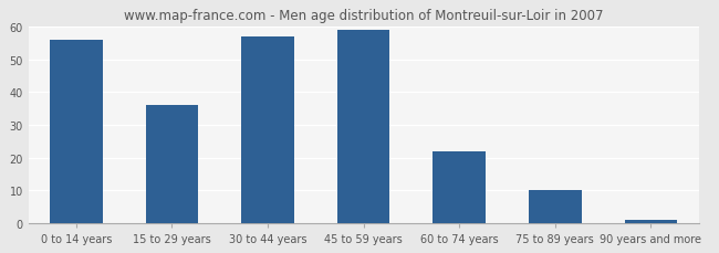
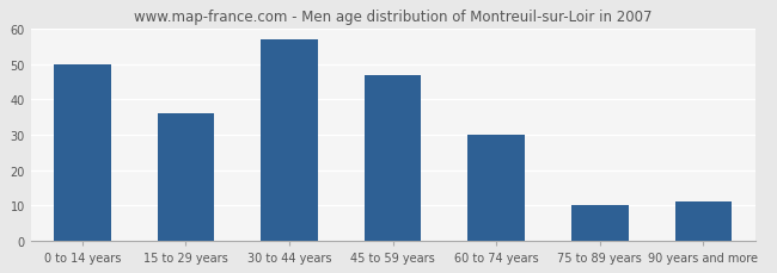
0 to 14 years: 56 -> 50
45 to 59 years: 59 -> 47
60 to 74 years: 22 -> 30
90 years and more: 1 -> 11
